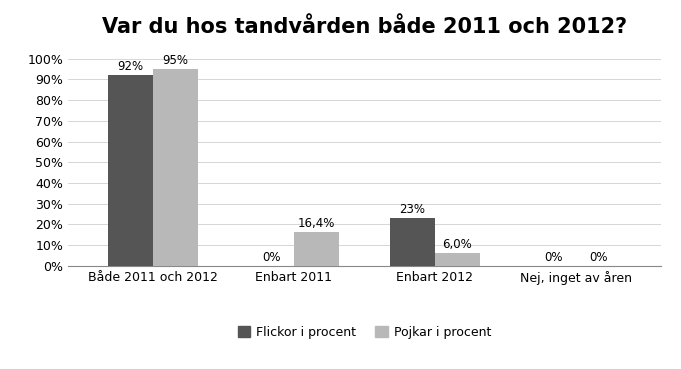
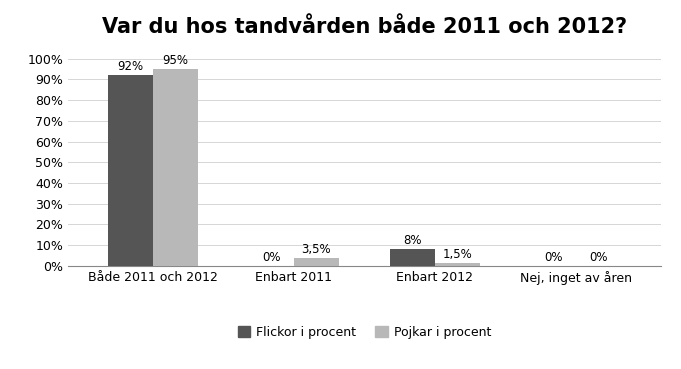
Pojkar i procent/Enbart 2011: 16,4% -> 3,5%
Flickor i procent/Enbart 2012: 23% -> 8%
Pojkar i procent/Enbart 2012: 6,0% -> 1,5%
